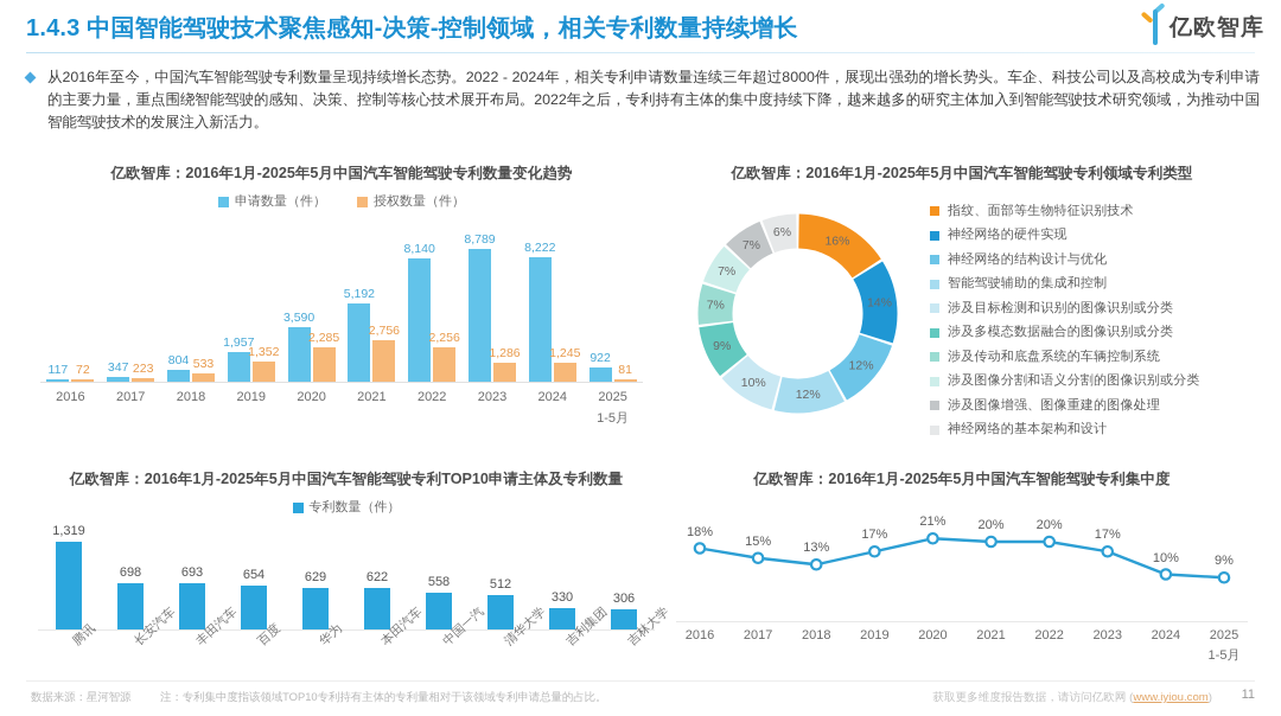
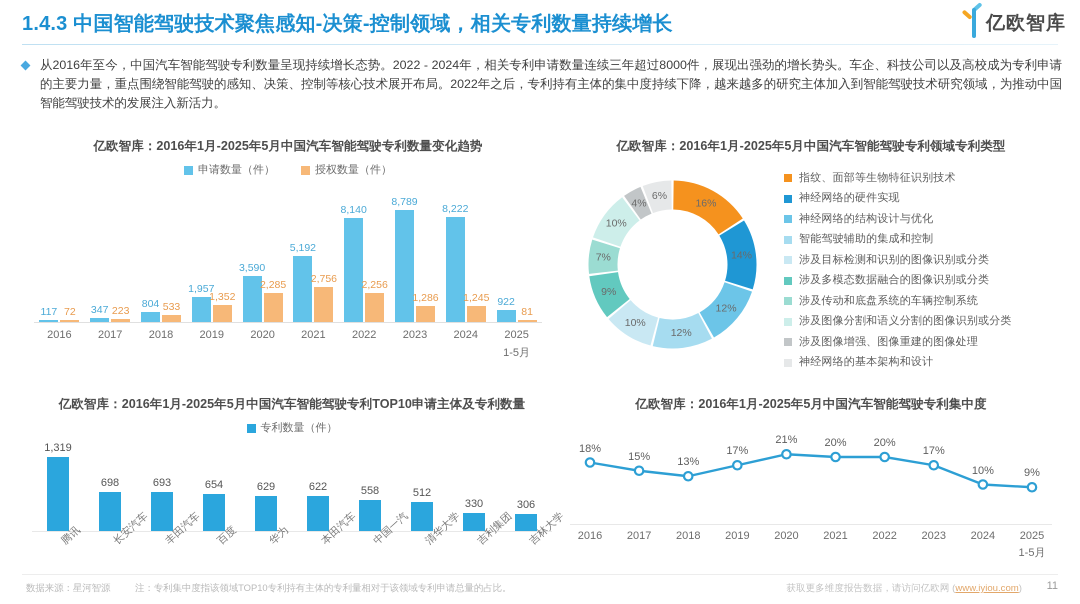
亿欧智库：2016年1月-2025年5月中国汽车智能驾驶专利领域专利类型/涉及图像分割和语义分割的图像识别或分类: 7% -> 10%
亿欧智库：2016年1月-2025年5月中国汽车智能驾驶专利领域专利类型/涉及图像增强、图像重建的图像处理: 7% -> 4%
